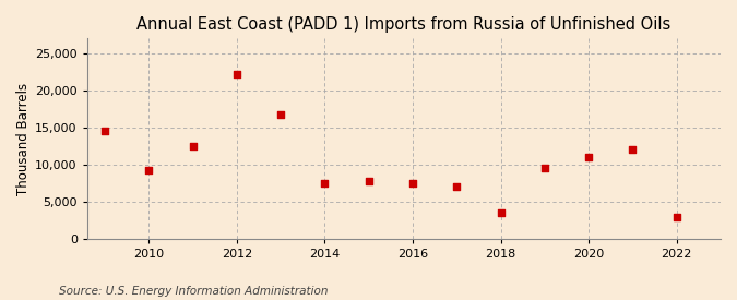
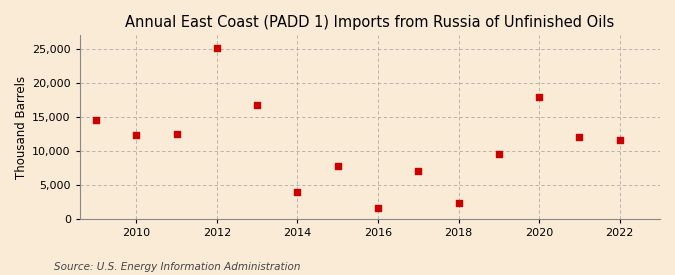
2010: 9,200 -> 12,400
2012: 22,200 -> 25,200
2014: 7,500 -> 4,000
2016: 7,500 -> 1,600
2018: 3,500 -> 2,400
2020: 11,000 -> 18,000
2022: 2,900 -> 11,600
